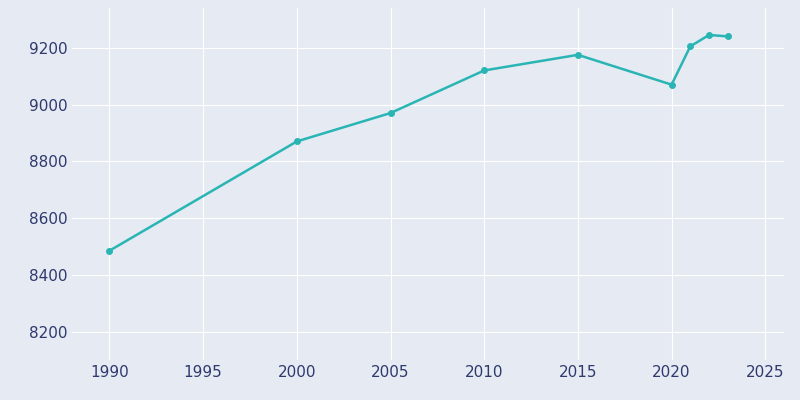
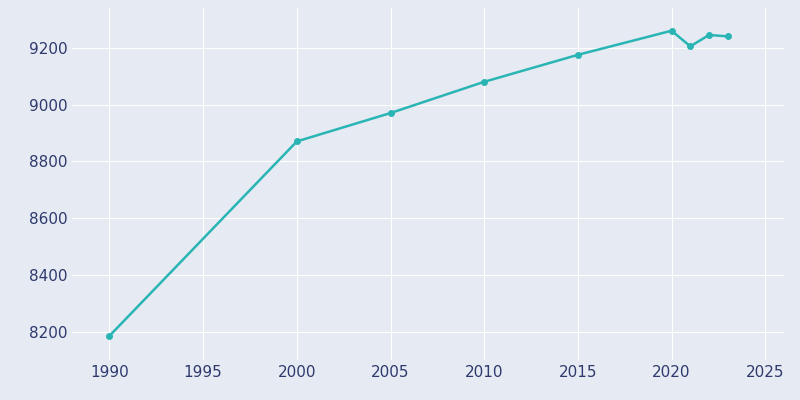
1990: 8485 -> 8185
2010: 9120 -> 9080
2020: 9070 -> 9260
